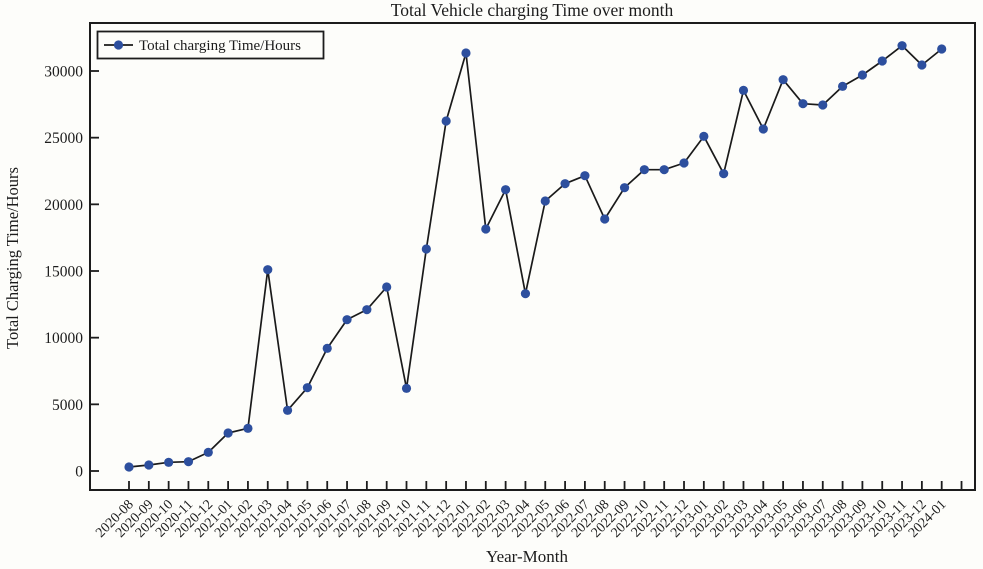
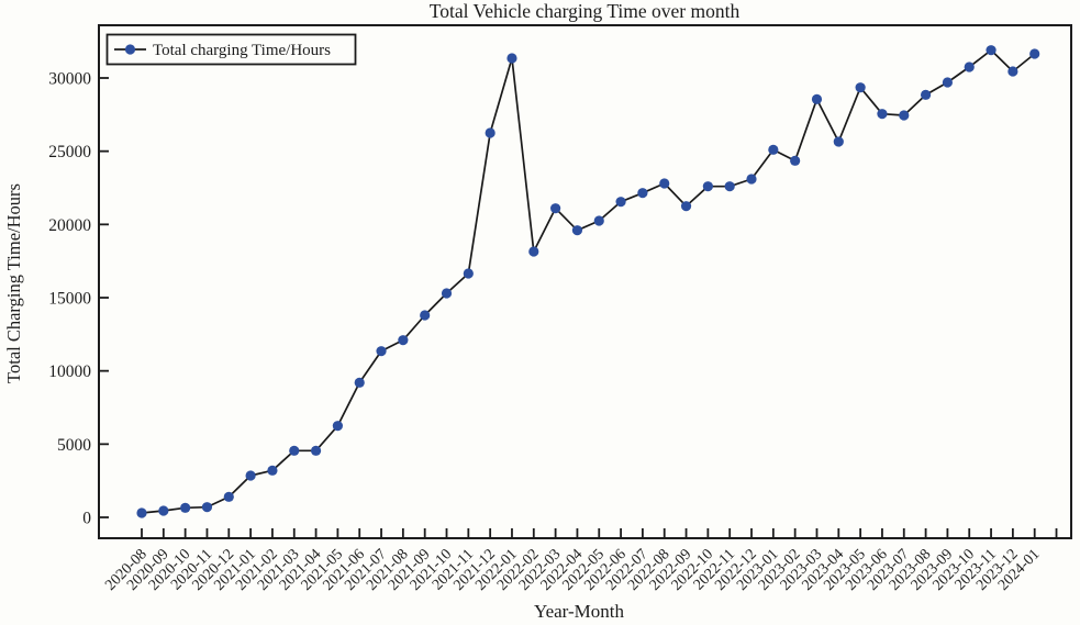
2021-03: 15100 -> 4600
2021-10: 6200 -> 15300
2022-04: 13300 -> 19600
2022-08: 18900 -> 22800
2023-02: 22300 -> 24400
